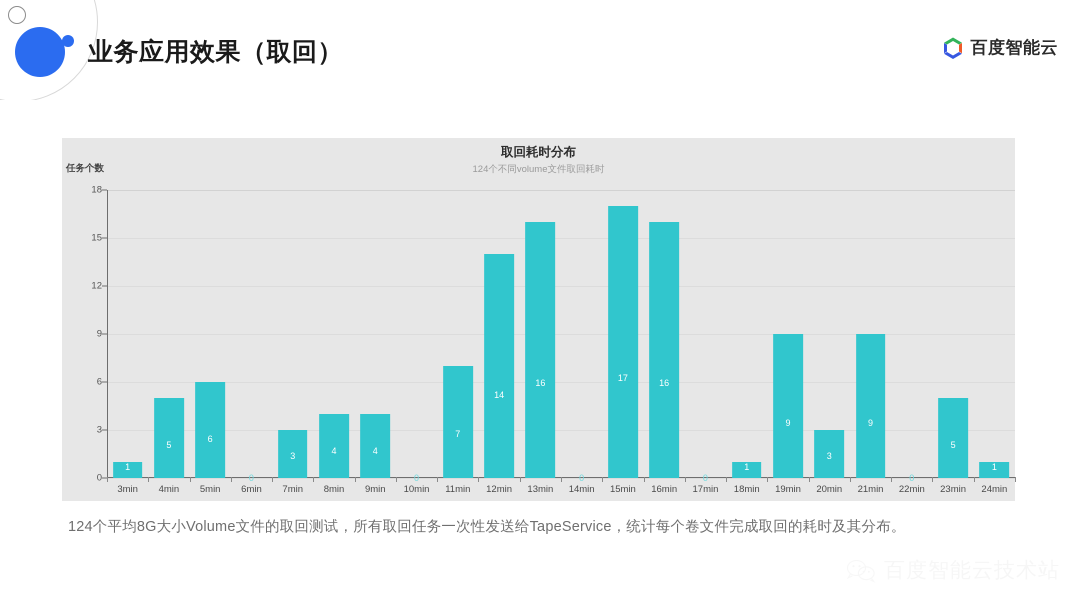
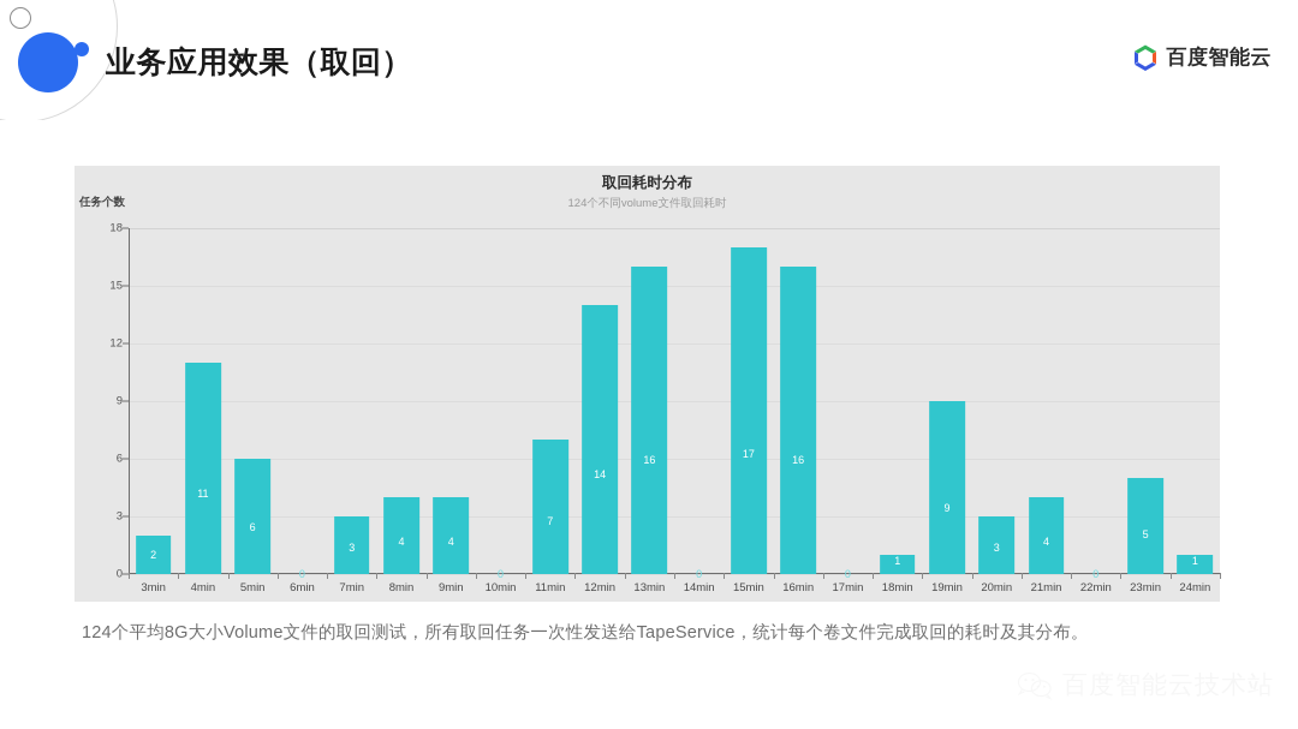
3min: 1 -> 2
4min: 5 -> 11
21min: 9 -> 4
